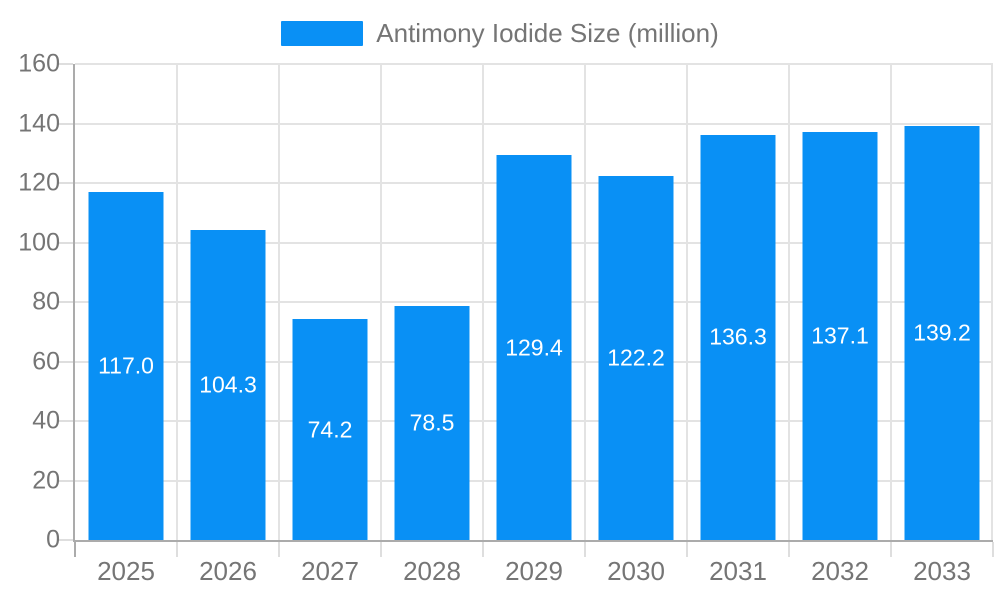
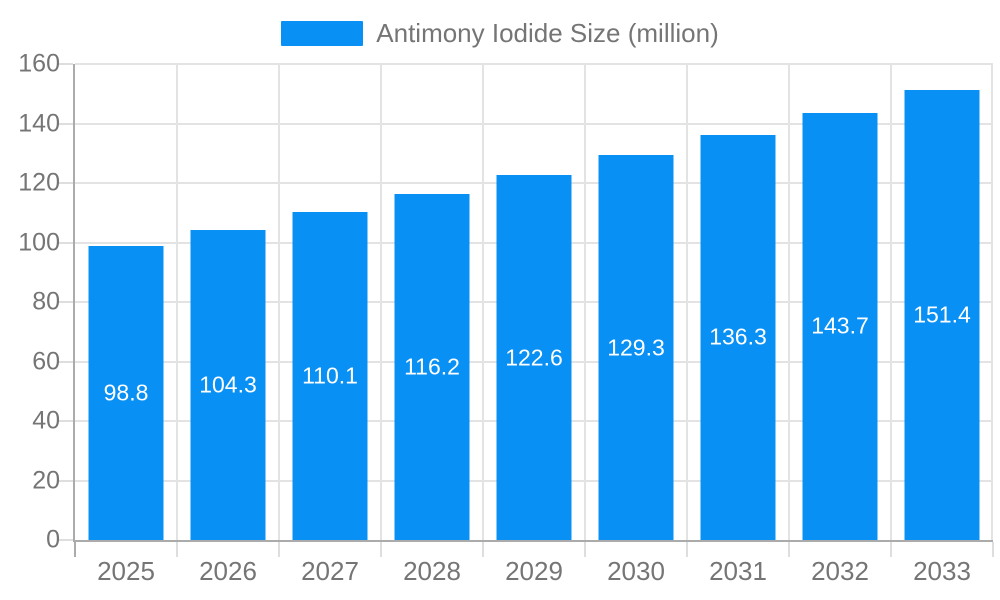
2025: 117.0 -> 98.8
2027: 74.2 -> 110.1
2028: 78.5 -> 116.2
2029: 129.4 -> 122.6
2030: 122.2 -> 129.3
2032: 137.1 -> 143.7
2033: 139.2 -> 151.4
